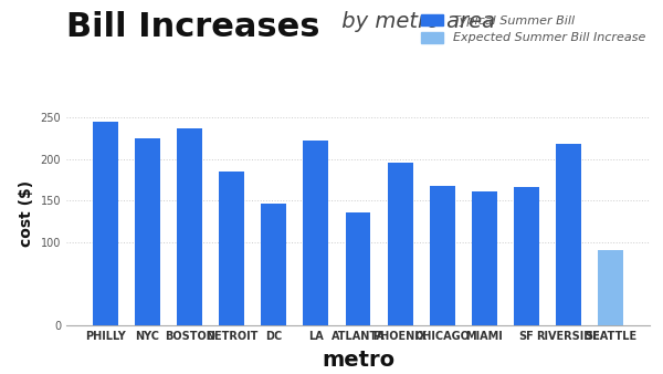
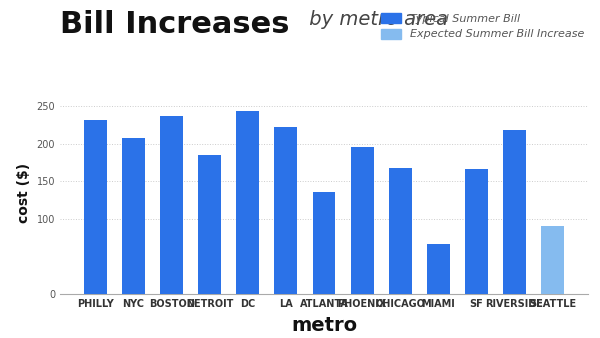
PHILLY: 245 -> 232
NYC: 225 -> 208
DC: 147 -> 244
MIAMI: 161 -> 66
